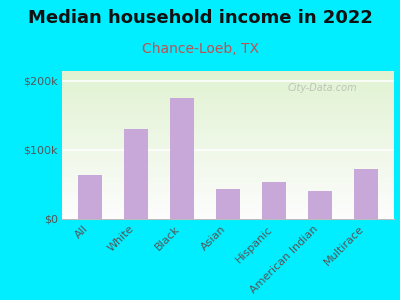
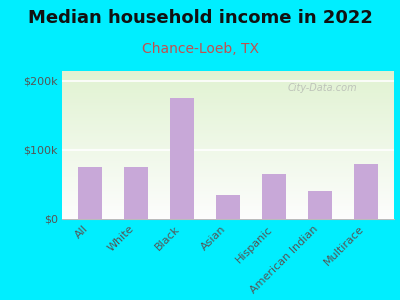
All: $64k -> $75k
White: $130k -> $75k
Asian: $44k -> $35k
Hispanic: $54k -> $65k
Multirace: $72k -> $80k
